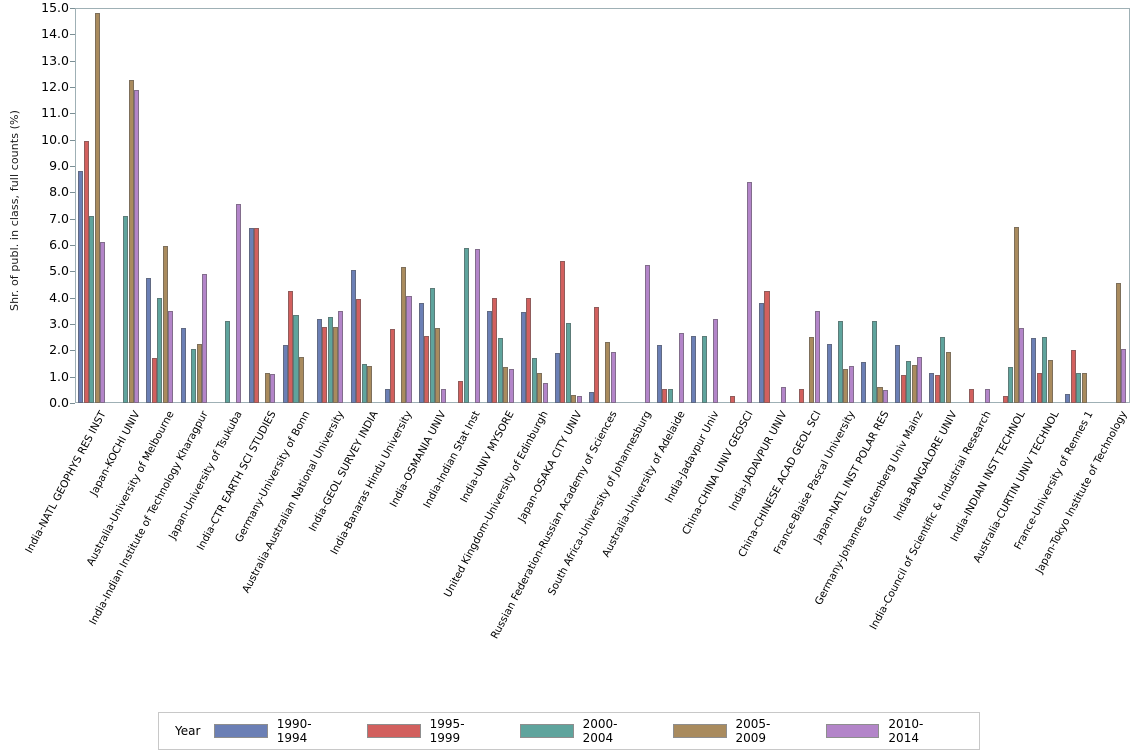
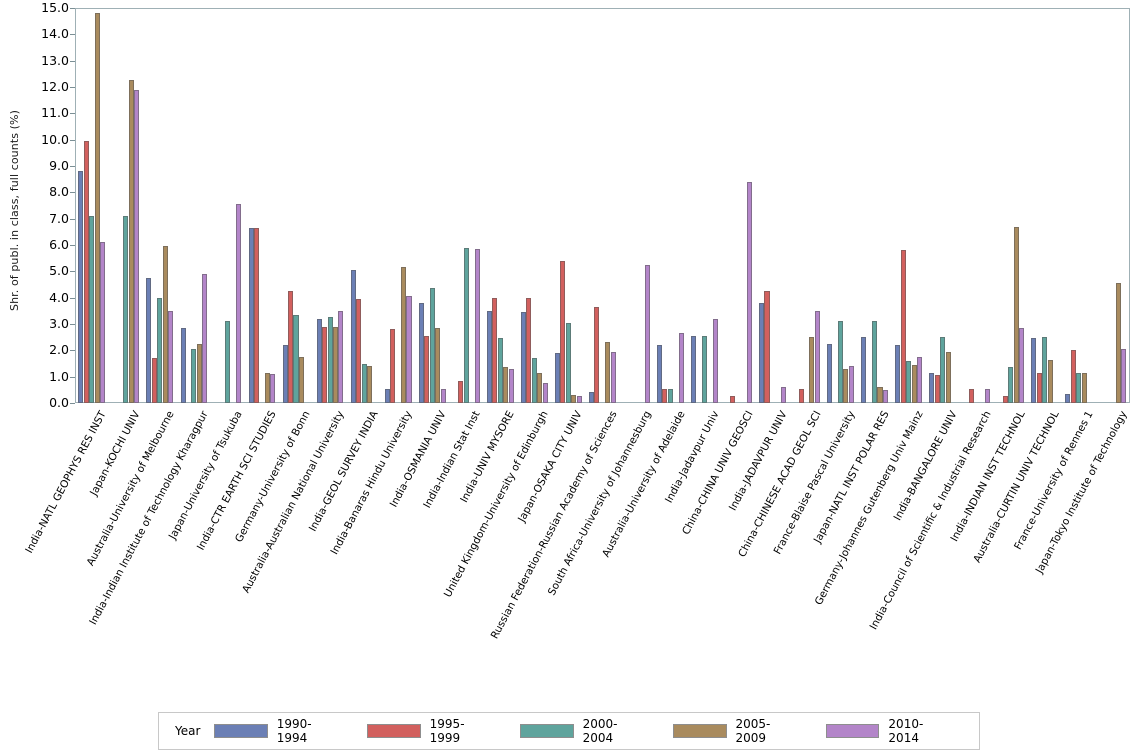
1990-1994/Japan-NATL INST POLAR RES: 1.6 -> 2.5
1995-1999/Germany-Johannes Gutenberg Univ Mainz: 1.1 -> 5.8
